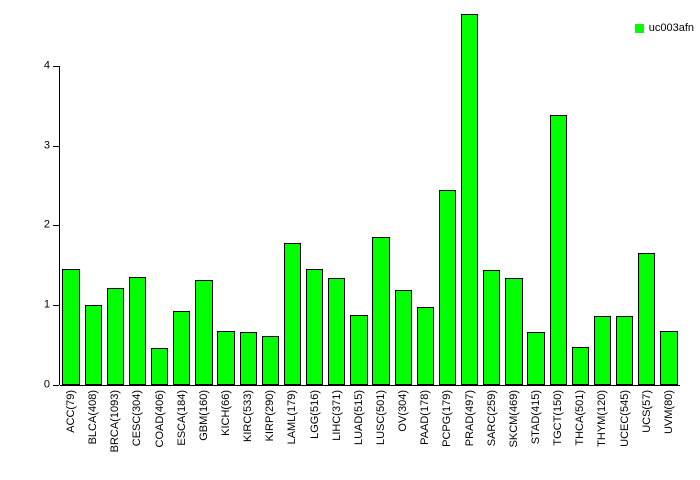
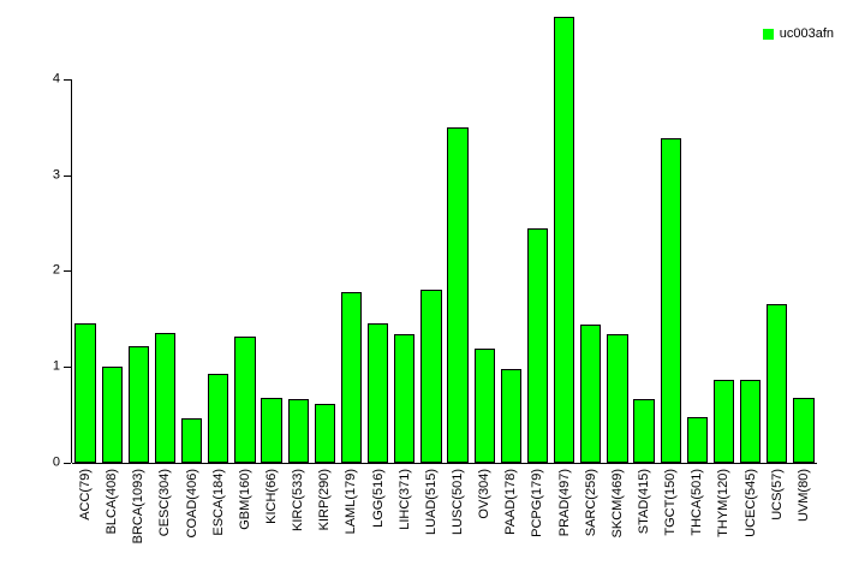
LUAD(515): 0.9 -> 1.8
LUSC(501): 1.9 -> 3.5
